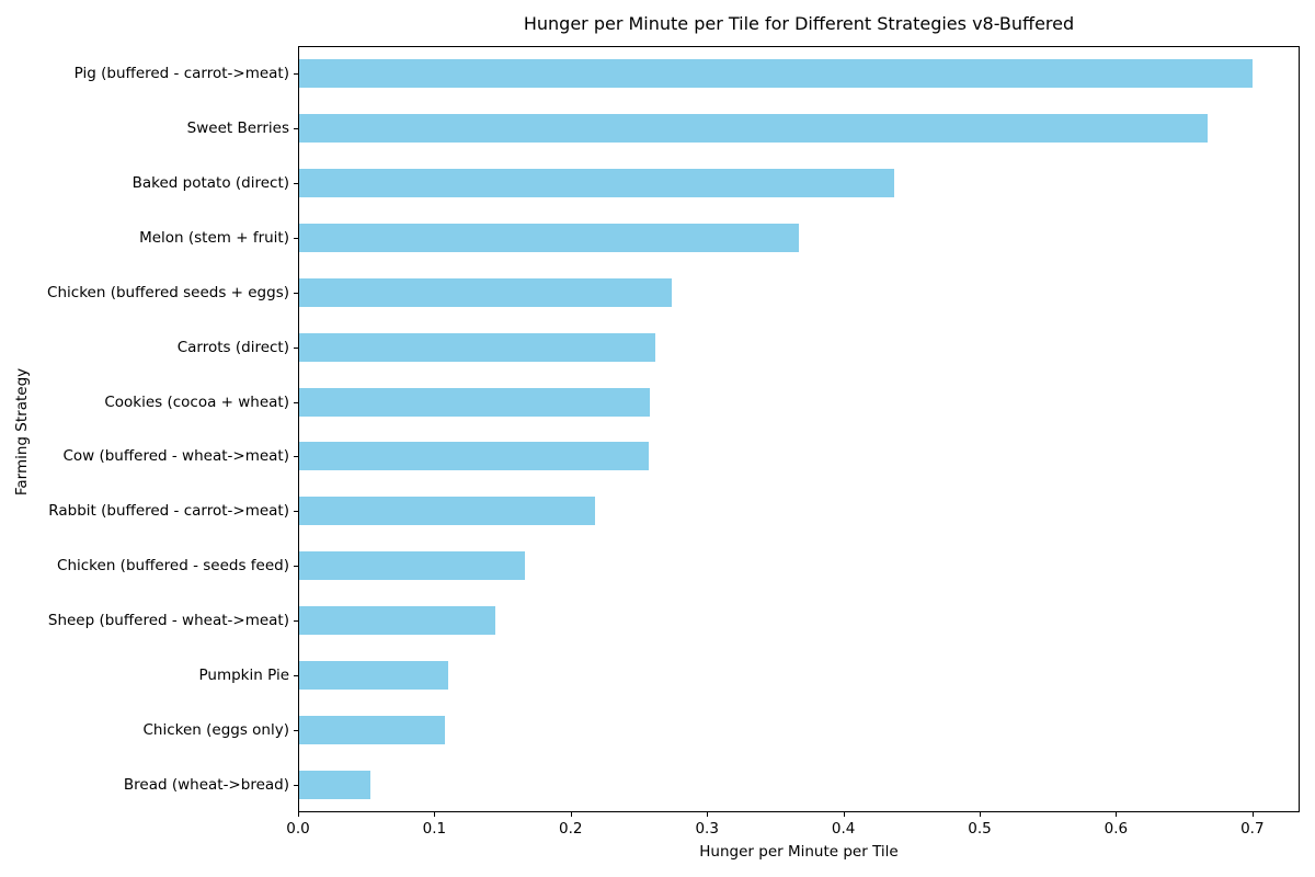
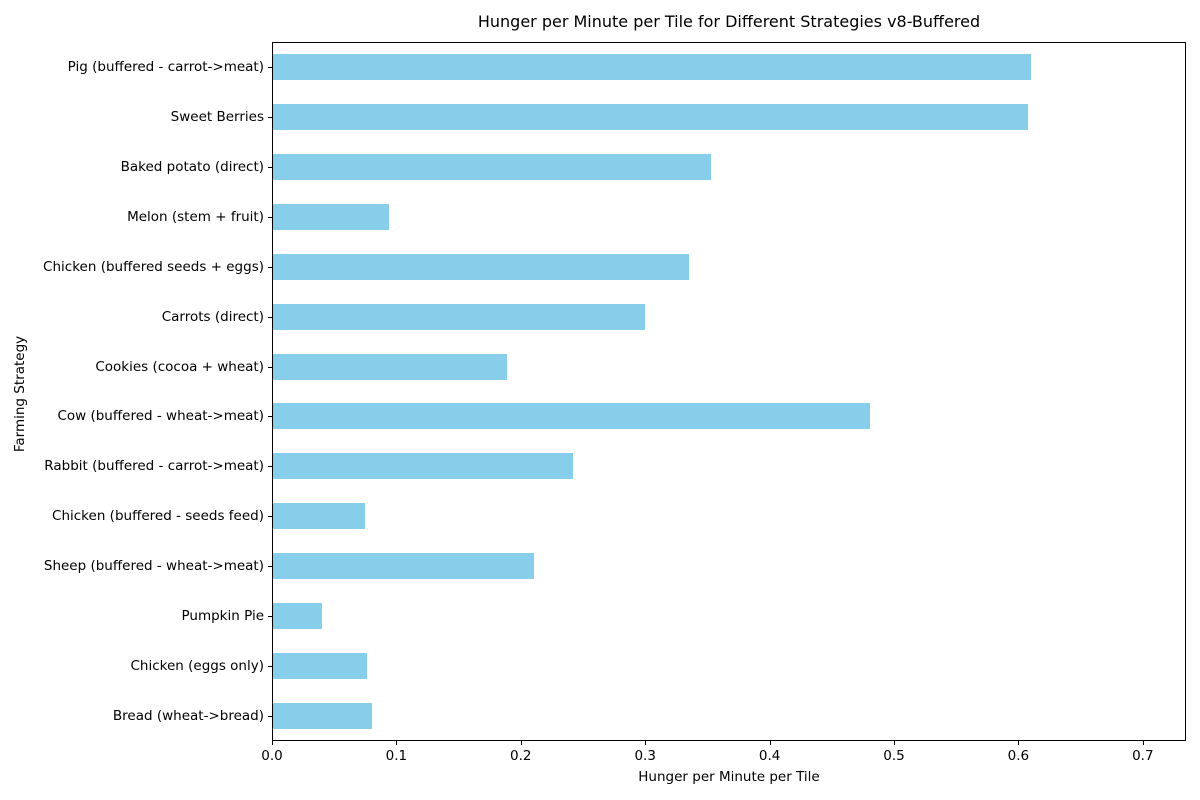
Pig (buffered - carrot->meat): 0.700 -> 0.610
Sweet Berries: 0.667 -> 0.608
Baked potato (direct): 0.437 -> 0.353
Melon (stem + fruit): 0.367 -> 0.094
Chicken (buffered seeds + eggs): 0.274 -> 0.335
Carrots (direct): 0.262 -> 0.300
Cookies (cocoa + wheat): 0.258 -> 0.189
Cow (buffered - wheat->meat): 0.257 -> 0.481
Rabbit (buffered - carrot->meat): 0.218 -> 0.242
Chicken (buffered - seeds feed): 0.166 -> 0.075
Sheep (buffered - wheat->meat): 0.145 -> 0.211
Pumpkin Pie: 0.110 -> 0.040
Chicken (eggs only): 0.108 -> 0.076
Bread (wheat->bread): 0.053 -> 0.080
